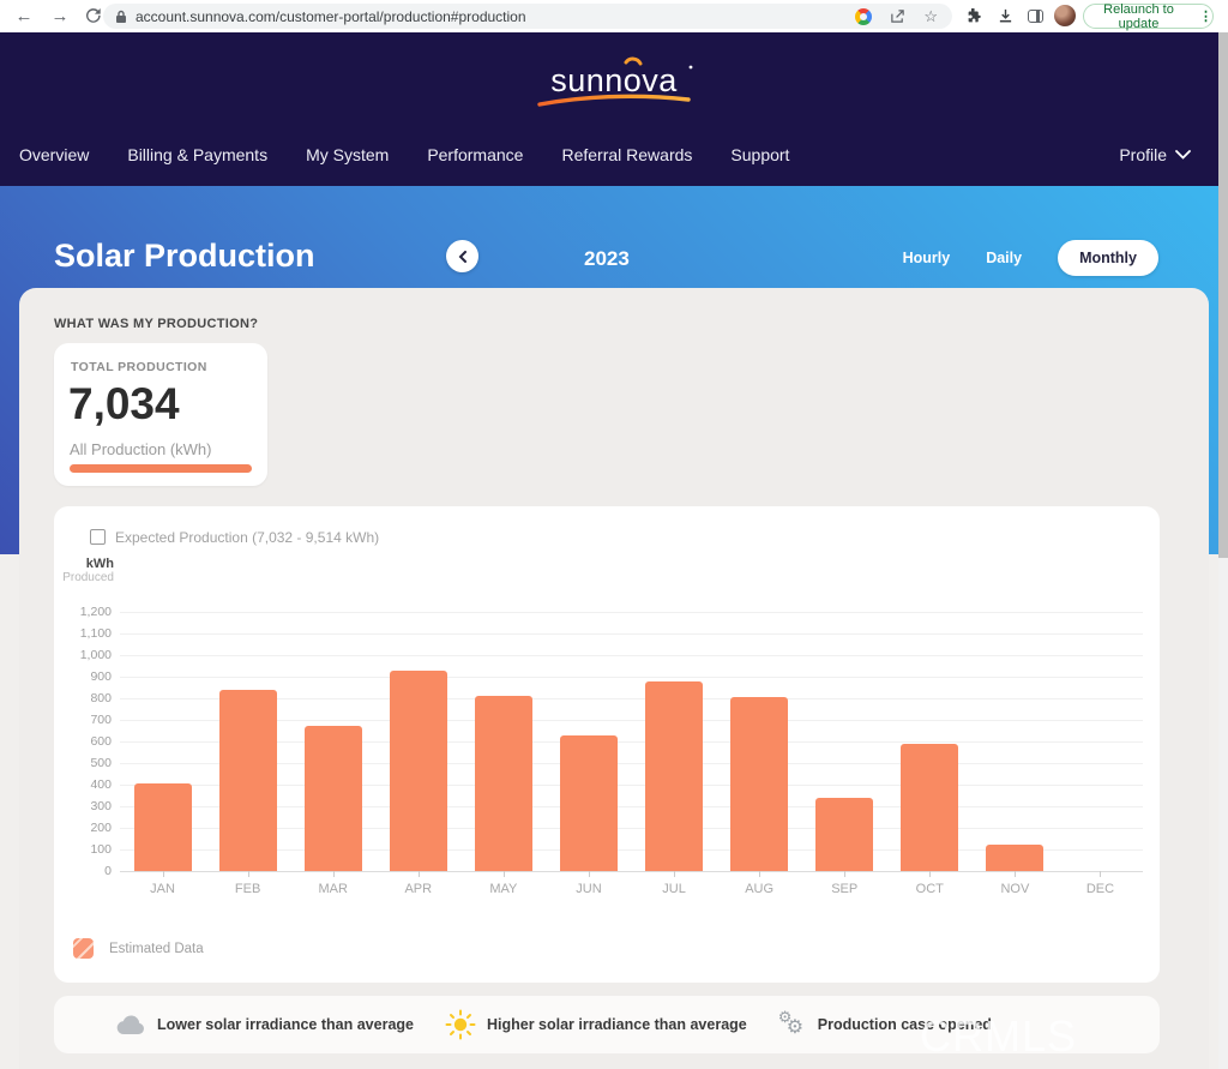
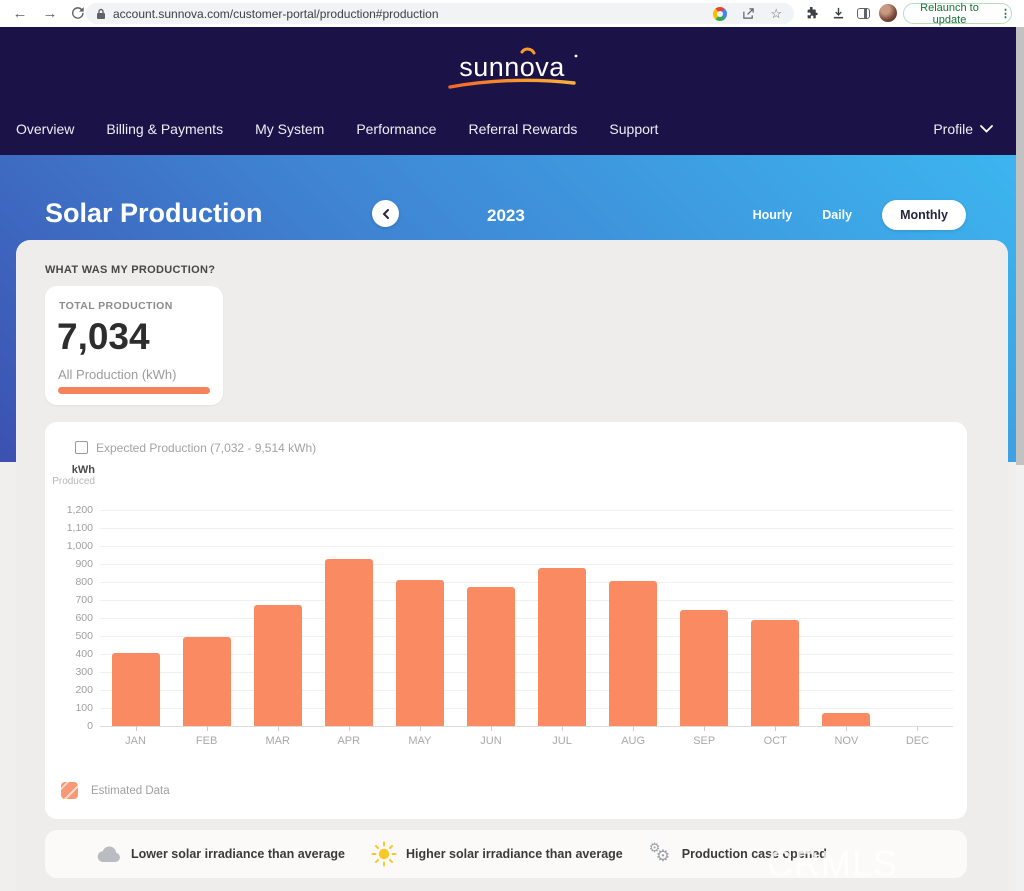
FEB: 840 -> 500
JUN: 630 -> 780
SEP: 340 -> 640
NOV: 120 -> 70
